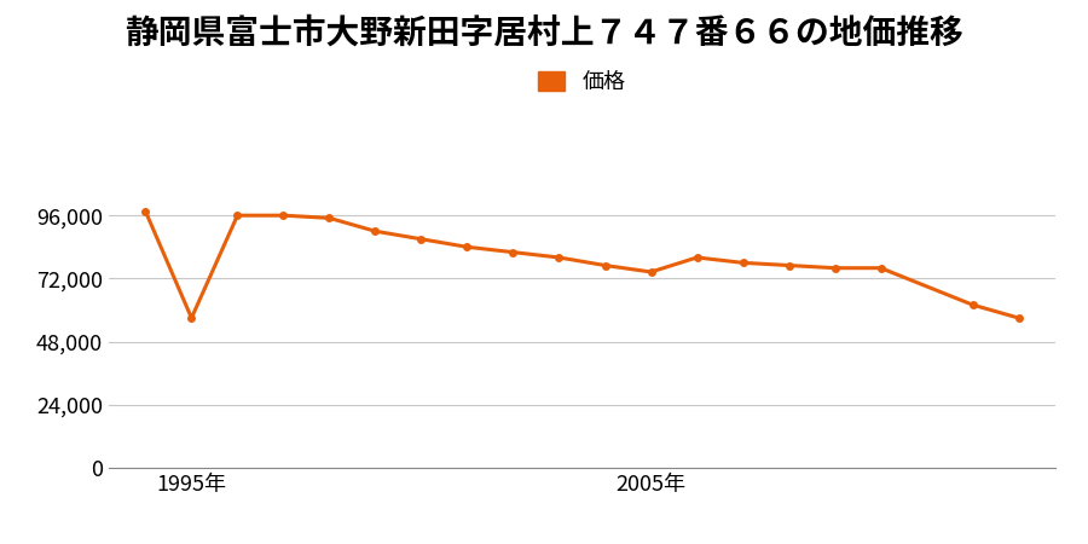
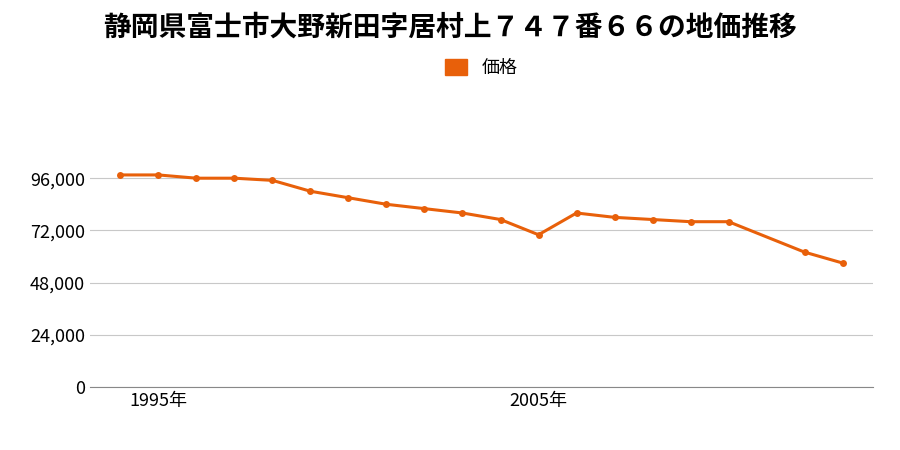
1995年: 57,000 -> 97,500
2005年: 74,500 -> 70,000
